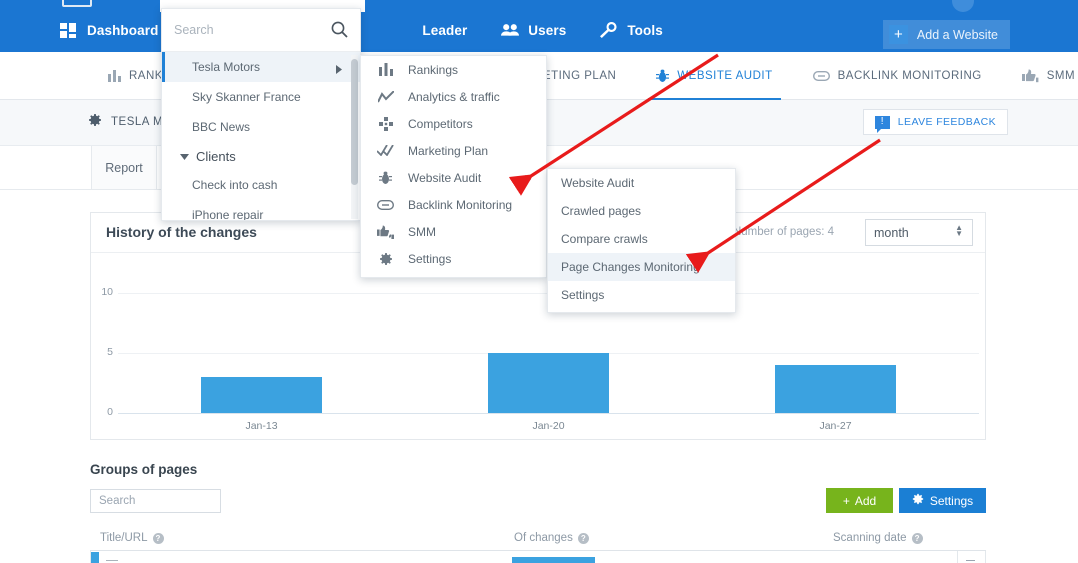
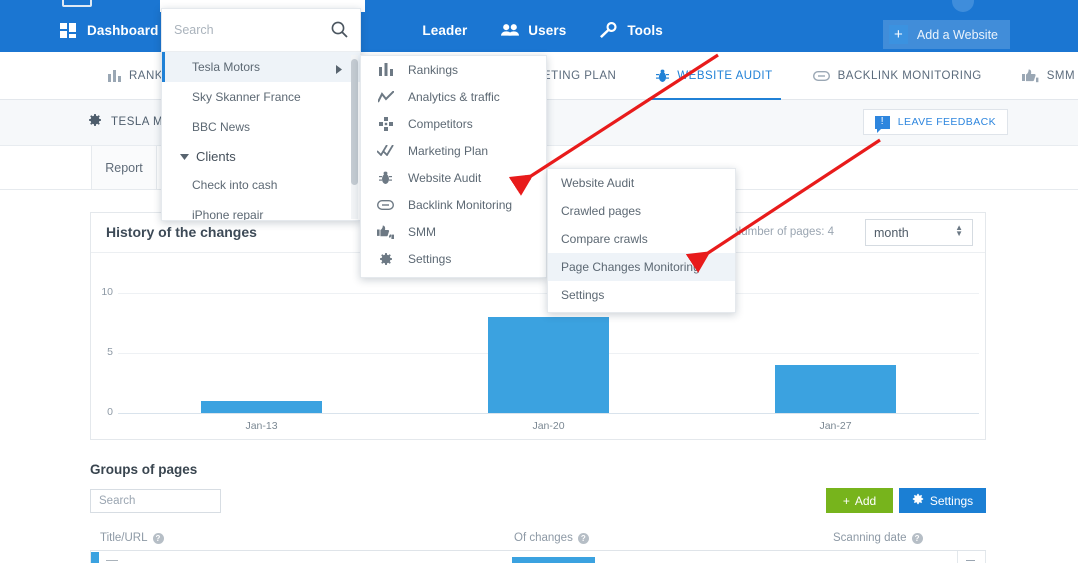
Jan-13: 3 -> 1
Jan-20: 5 -> 8
